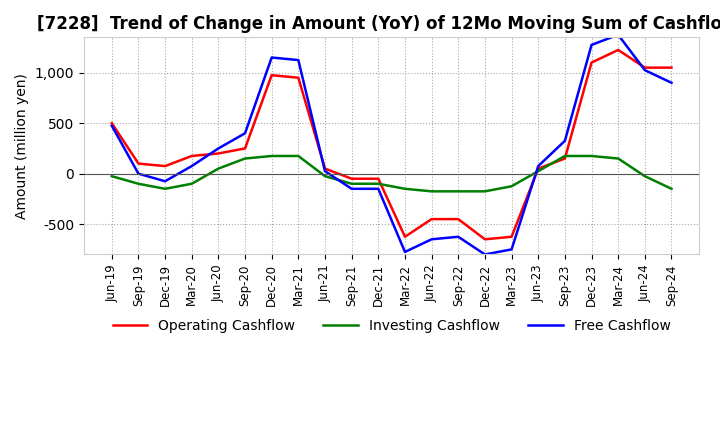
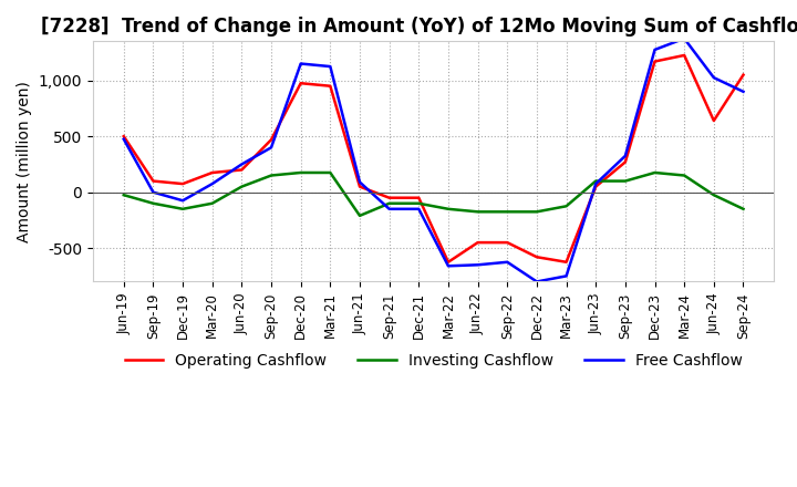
Operating Cashflow/Sep-20: 250 -> 470
Investing Cashflow/Jun-21: -20 -> -210
Free Cashflow/Jun-21: 20 -> 90
Free Cashflow/Mar-22: -780 -> -660
Operating Cashflow/Dec-22: -650 -> -580
Investing Cashflow/Jun-23: 20 -> 100
Operating Cashflow/Sep-23: 150 -> 270
Investing Cashflow/Sep-23: 180 -> 100
Operating Cashflow/Dec-23: 1,100 -> 1,170
Operating Cashflow/Jun-24: 1,050 -> 640
